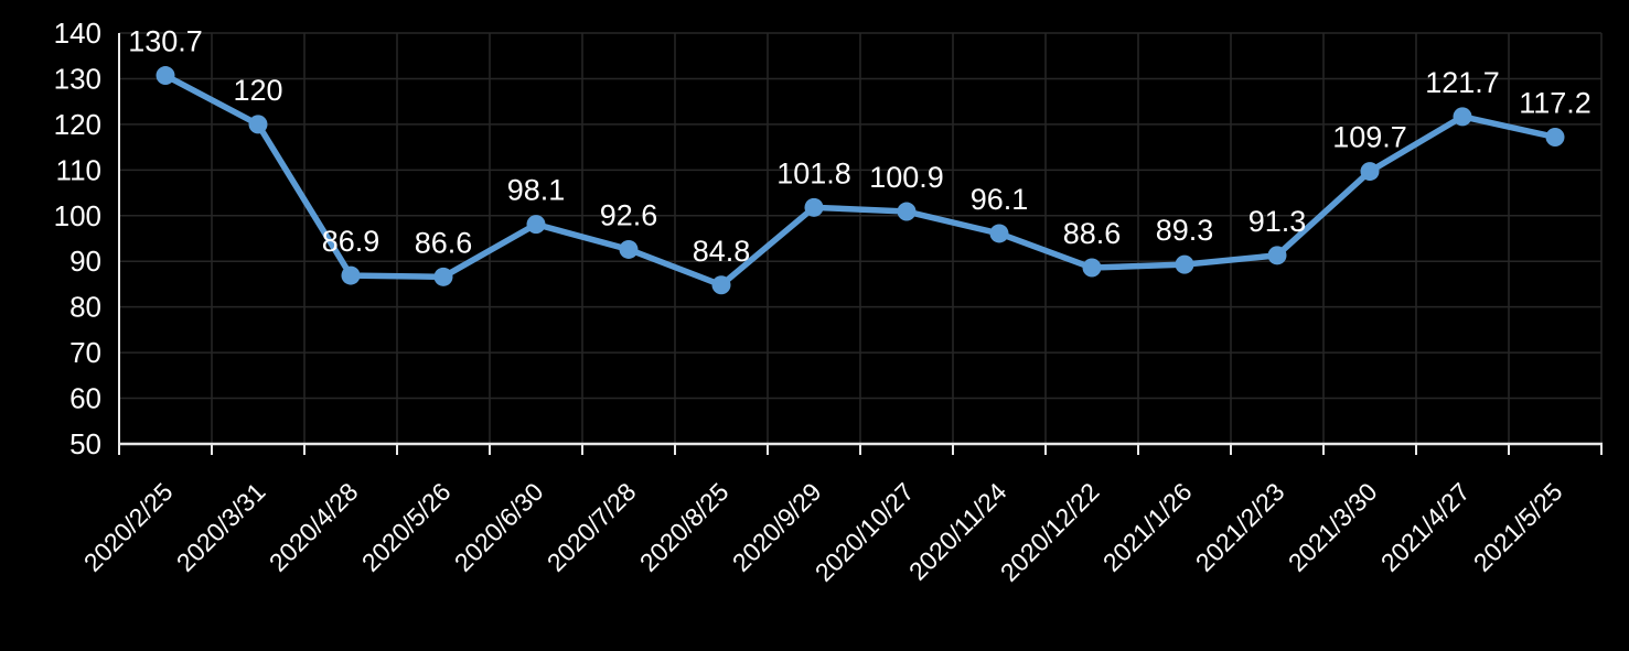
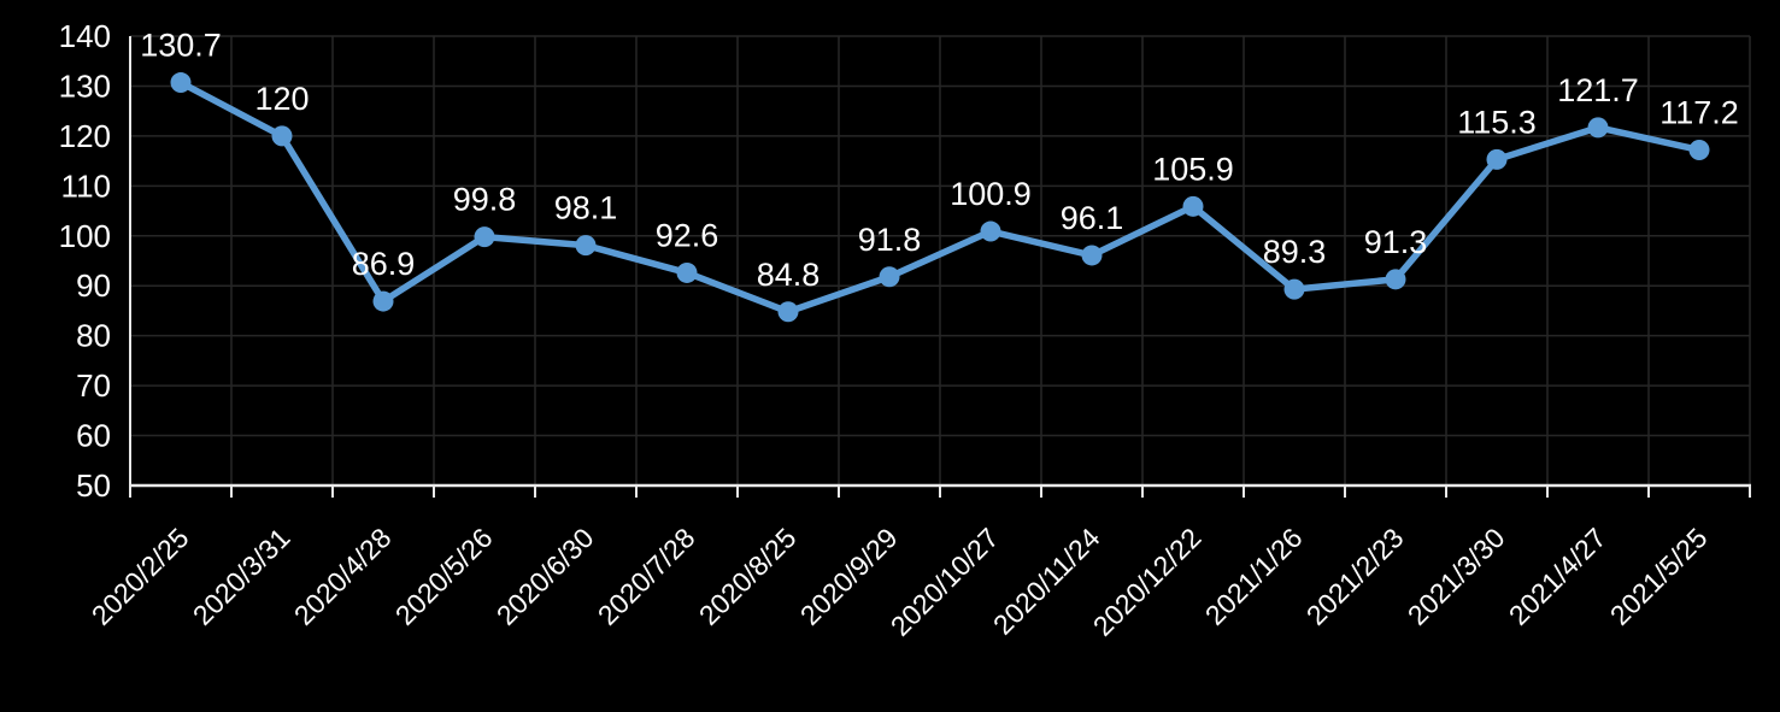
2020/5/26: 86.6 -> 99.8
2020/9/29: 101.8 -> 91.8
2020/12/22: 88.6 -> 105.9
2021/3/30: 109.7 -> 115.3
